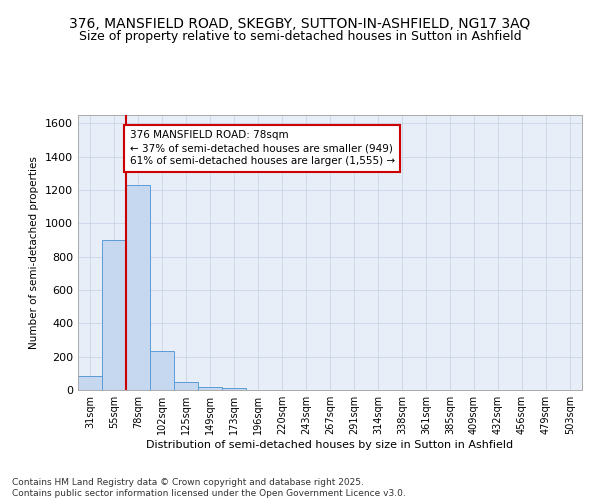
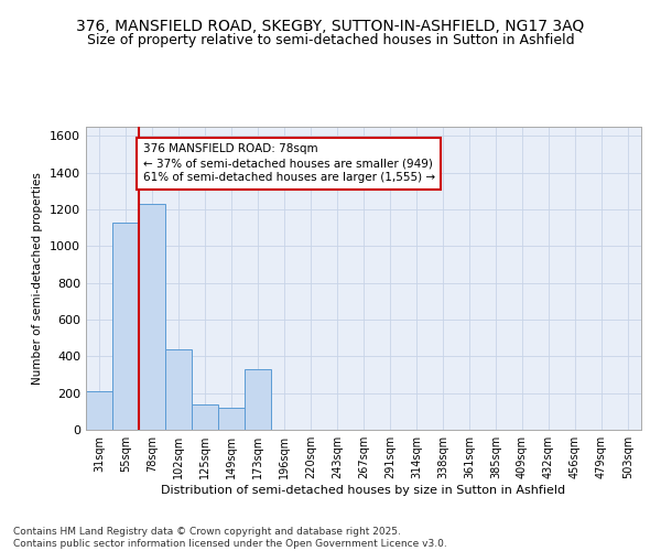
31sqm: 80 -> 210
55sqm: 900 -> 1130
102sqm: 240 -> 440
125sqm: 50 -> 140
149sqm: 20 -> 120
173sqm: 10 -> 330
